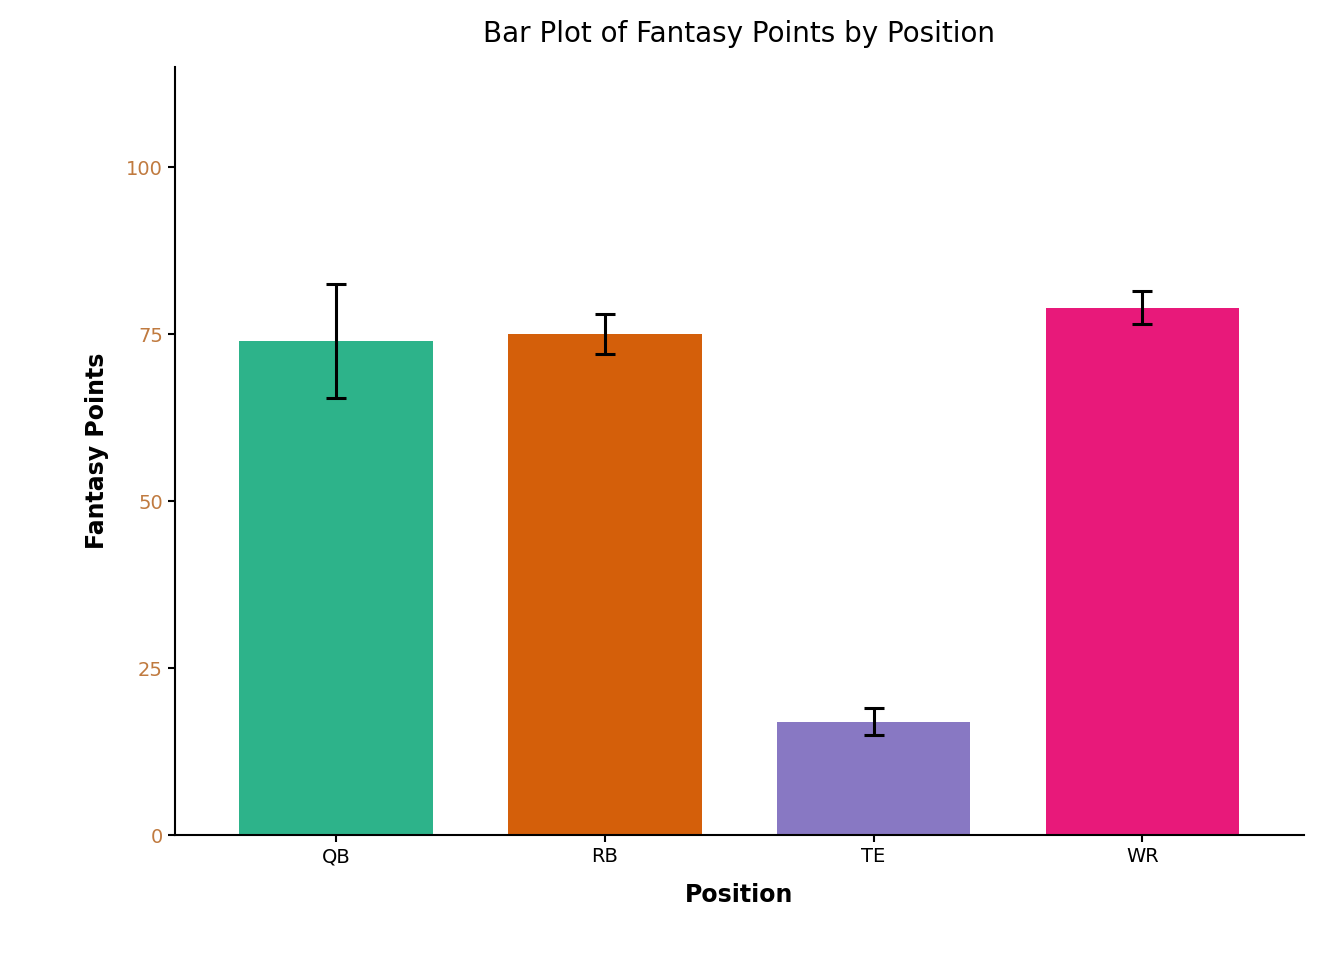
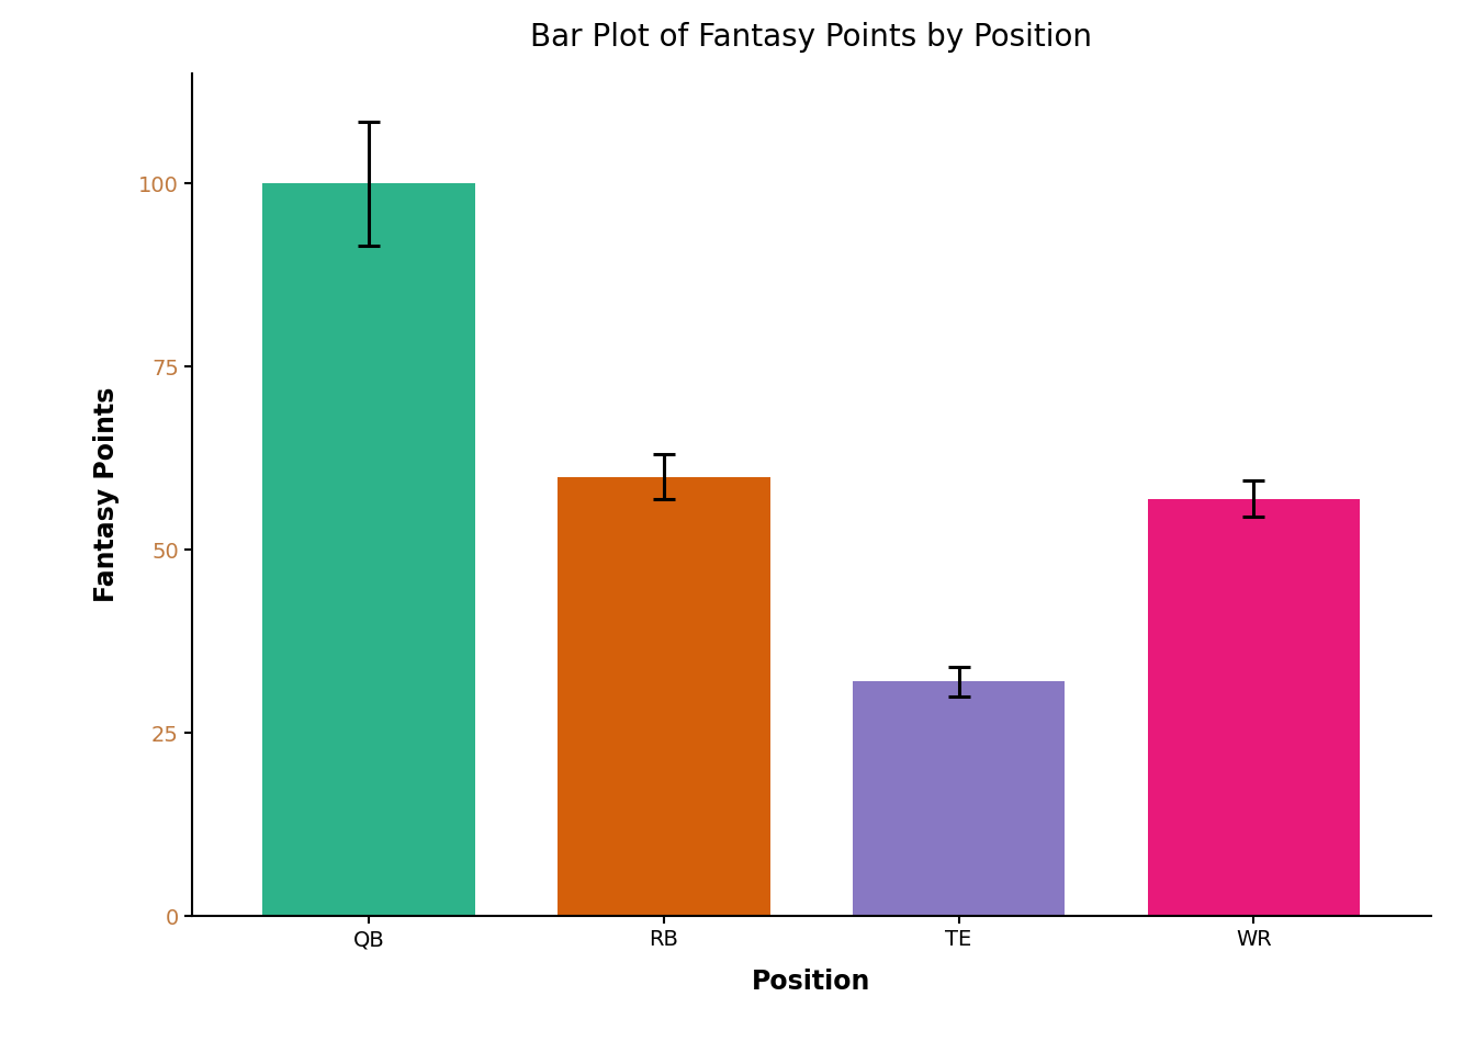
QB: 74 -> 100
RB: 75 -> 60
TE: 17 -> 32
WR: 79 -> 57
